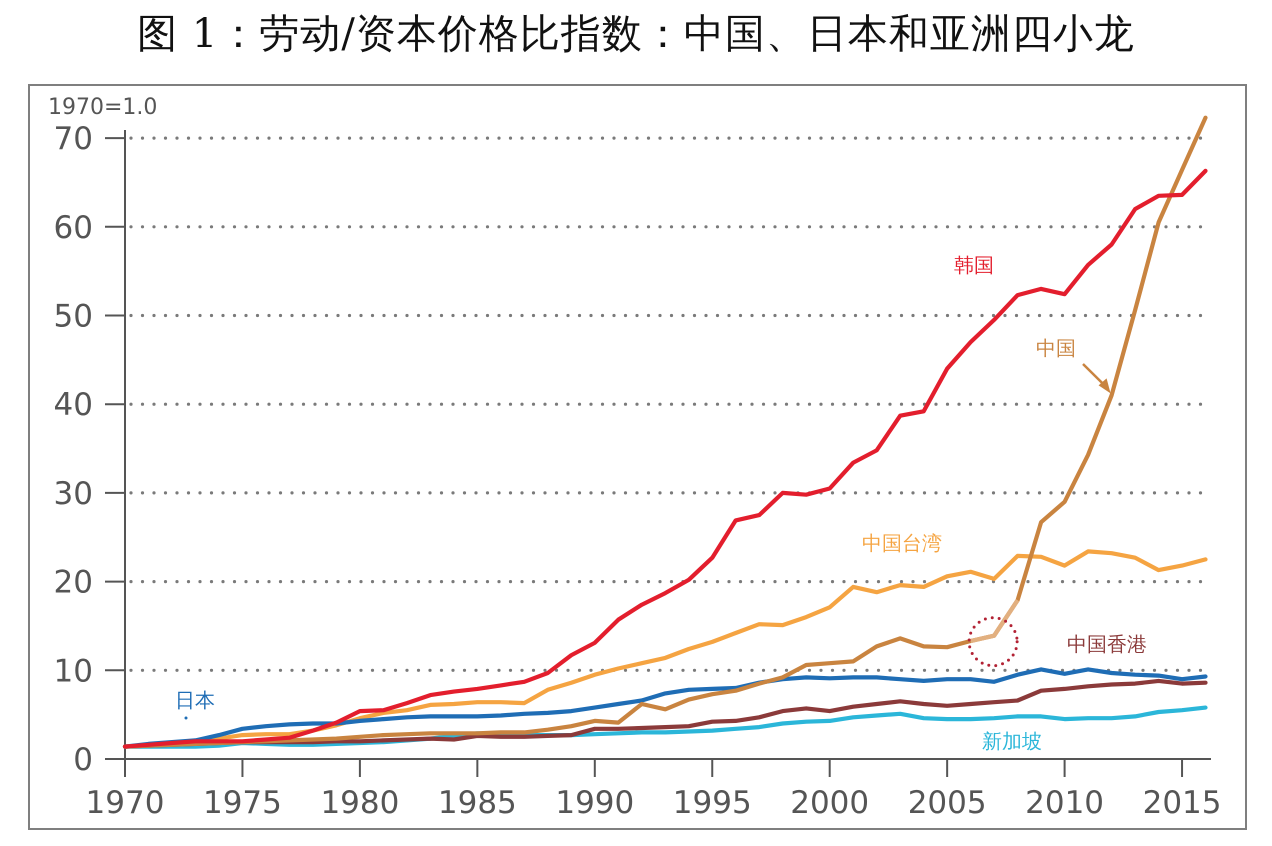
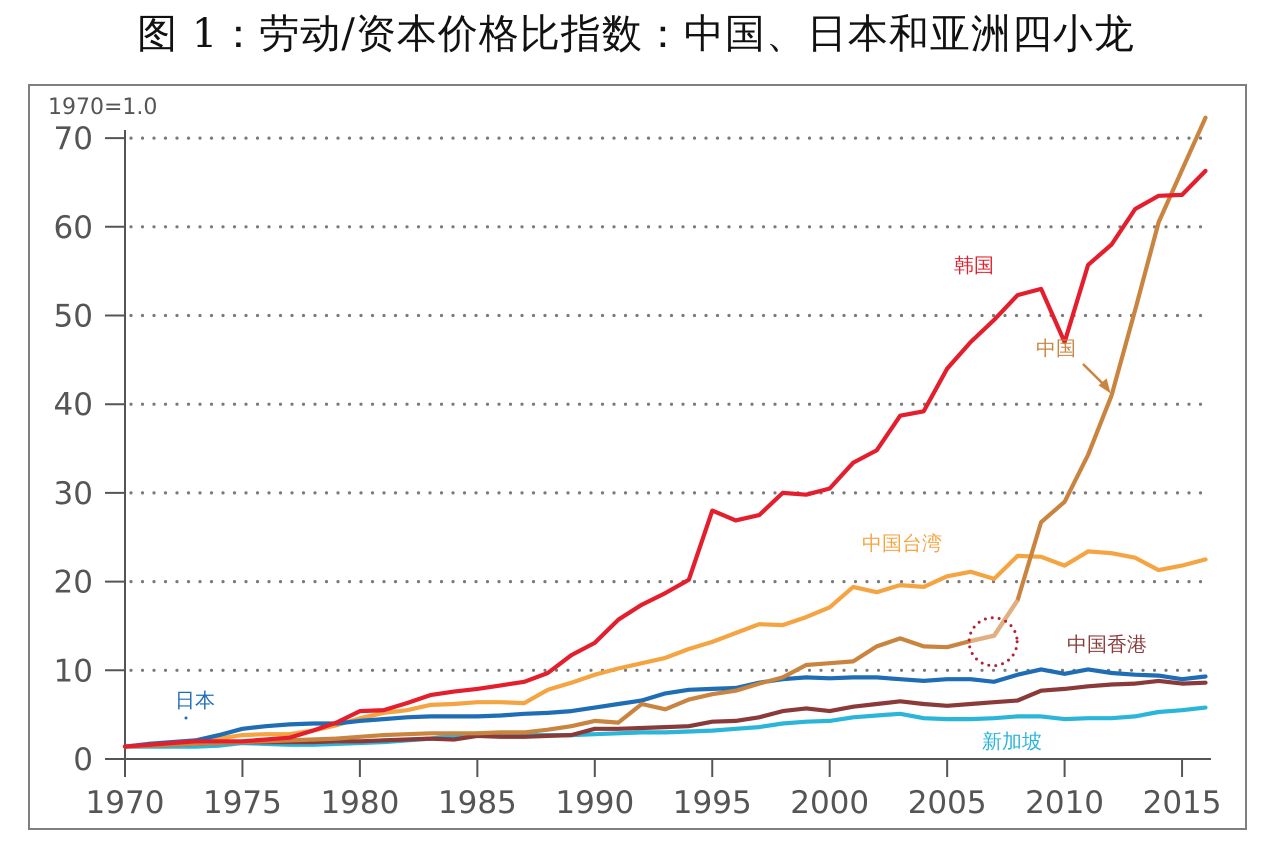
韩国/1995: 23 -> 28
韩国/2010: 52 -> 47
